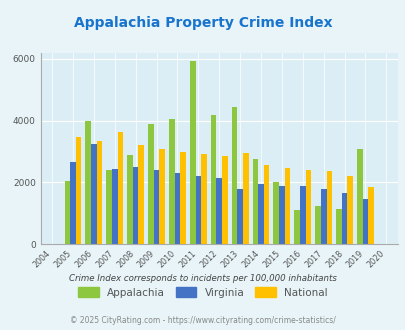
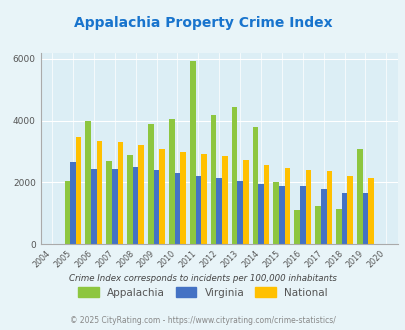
Virginia/2006: 3250 -> 2450
Appalachia/2007: 2400 -> 2680
National/2007: 3650 -> 3300
Virginia/2013: 1800 -> 2050
National/2013: 2950 -> 2720
Appalachia/2014: 2750 -> 3800
Virginia/2019: 1450 -> 1650
National/2019: 1850 -> 2130
